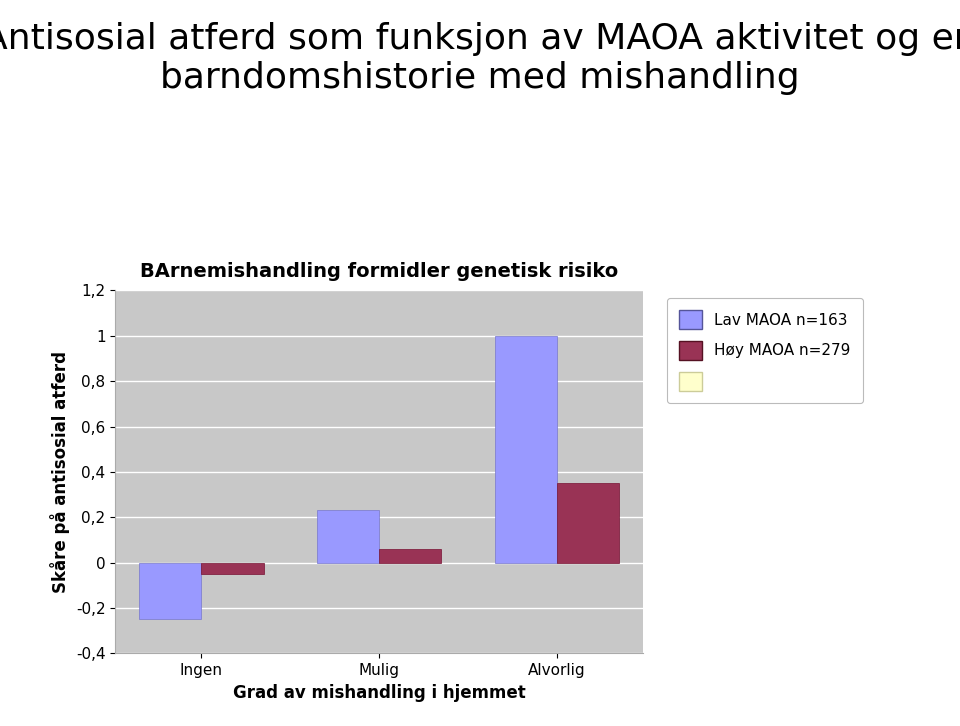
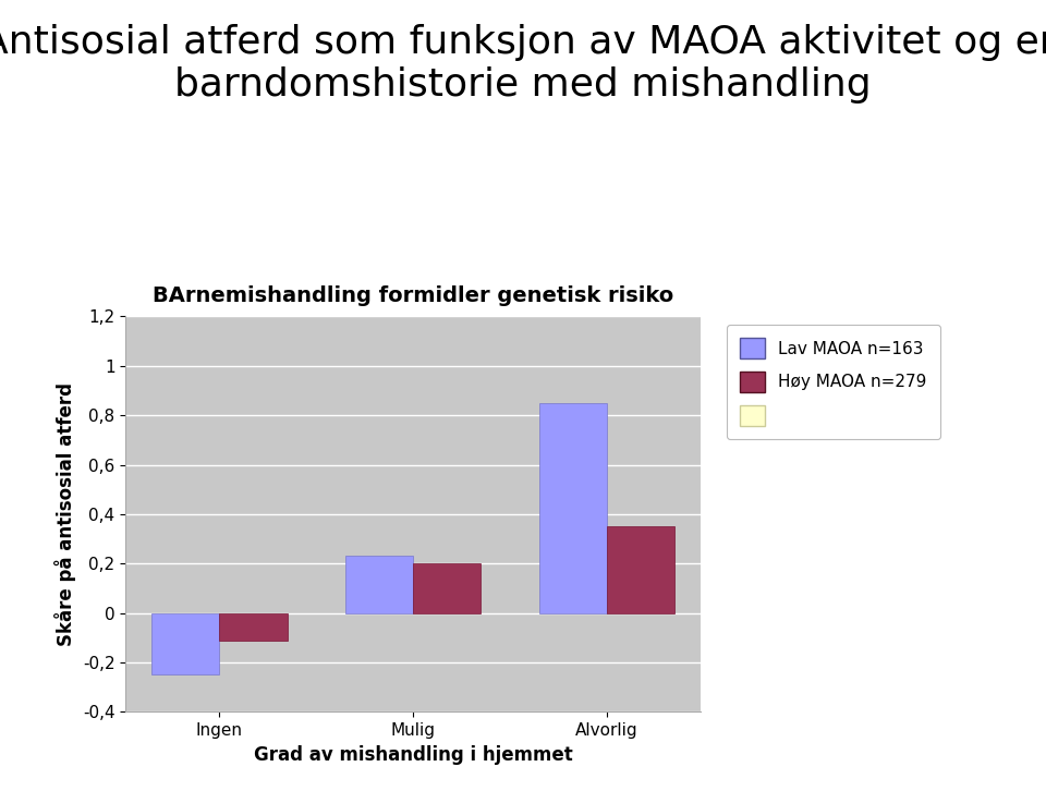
Høy MAOA n=279/Ingen: -0,05 -> -0,11
Høy MAOA n=279/Mulig: 0,06 -> 0,20
Lav MAOA n=163/Alvorlig: 1,00 -> 0,85
